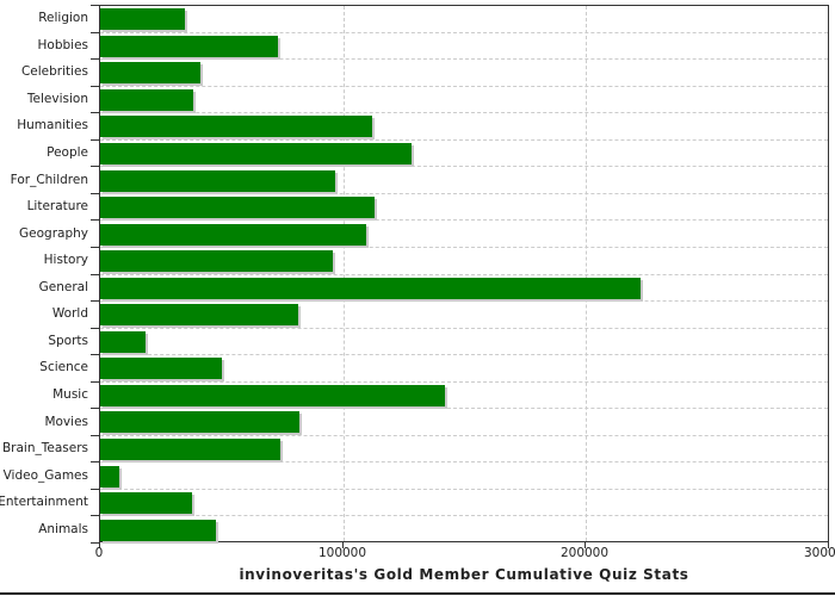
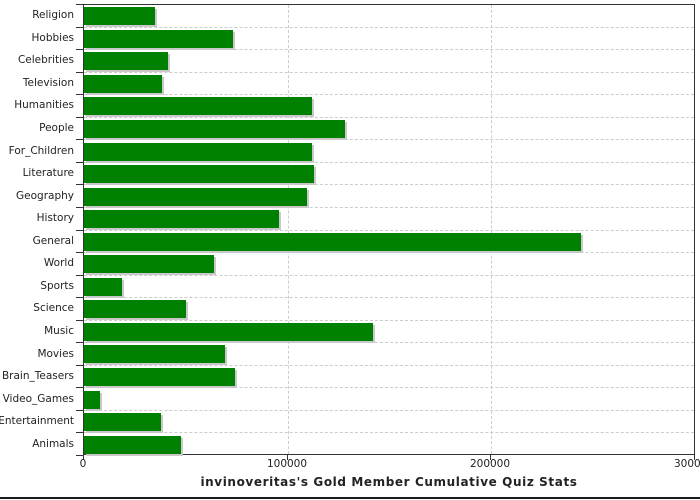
For_Children: 96000 -> 112000
General: 222000 -> 244000
World: 82000 -> 64000
Movies: 82000 -> 69000
